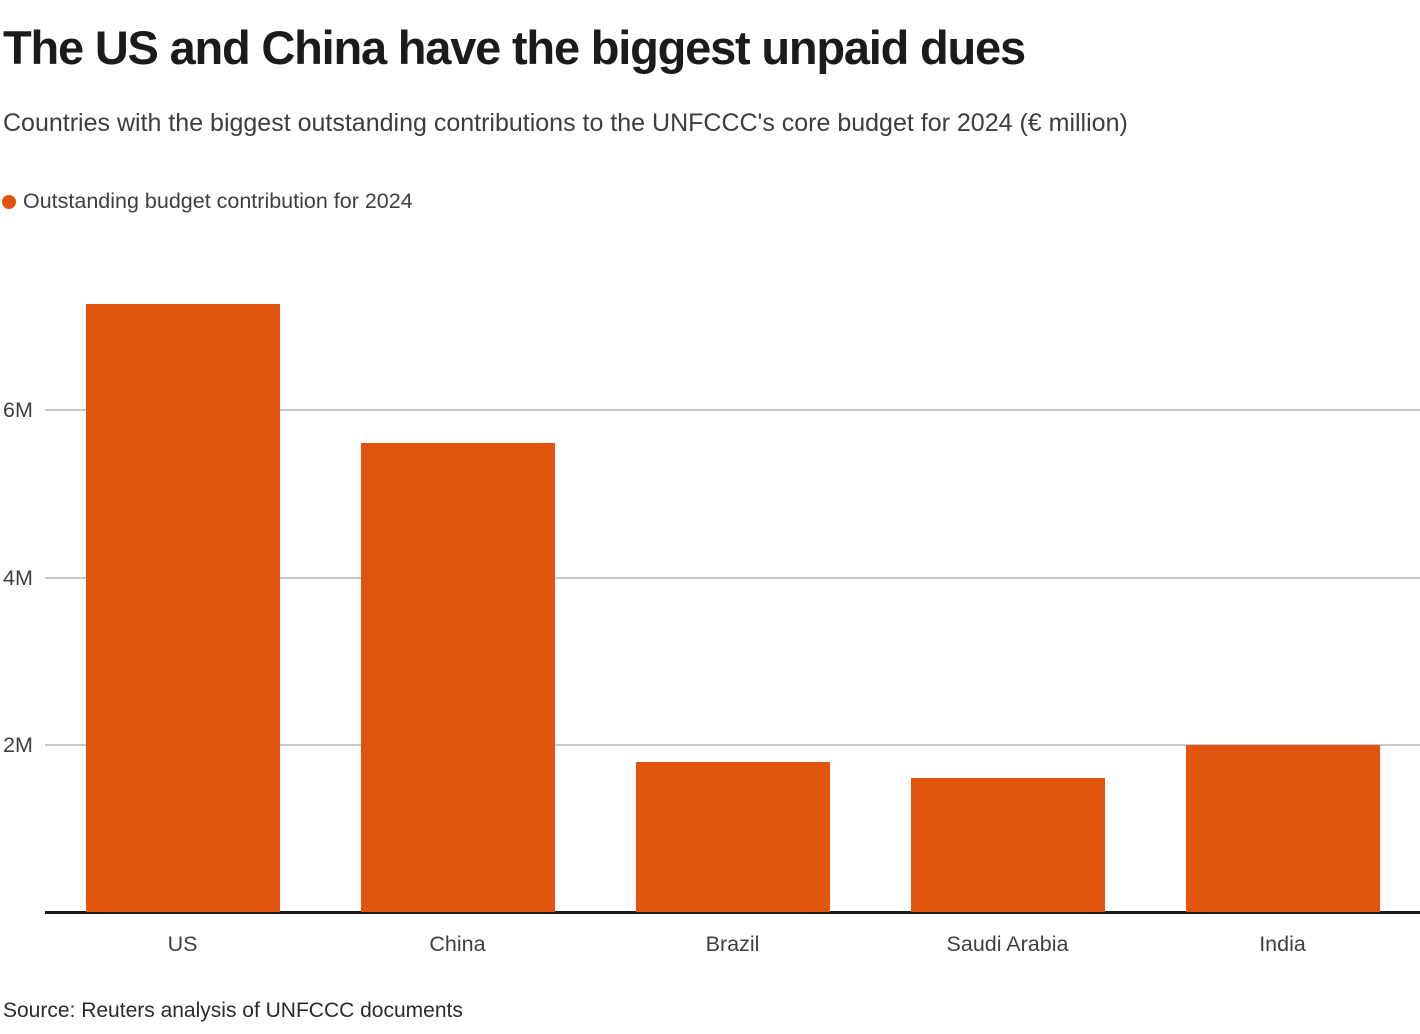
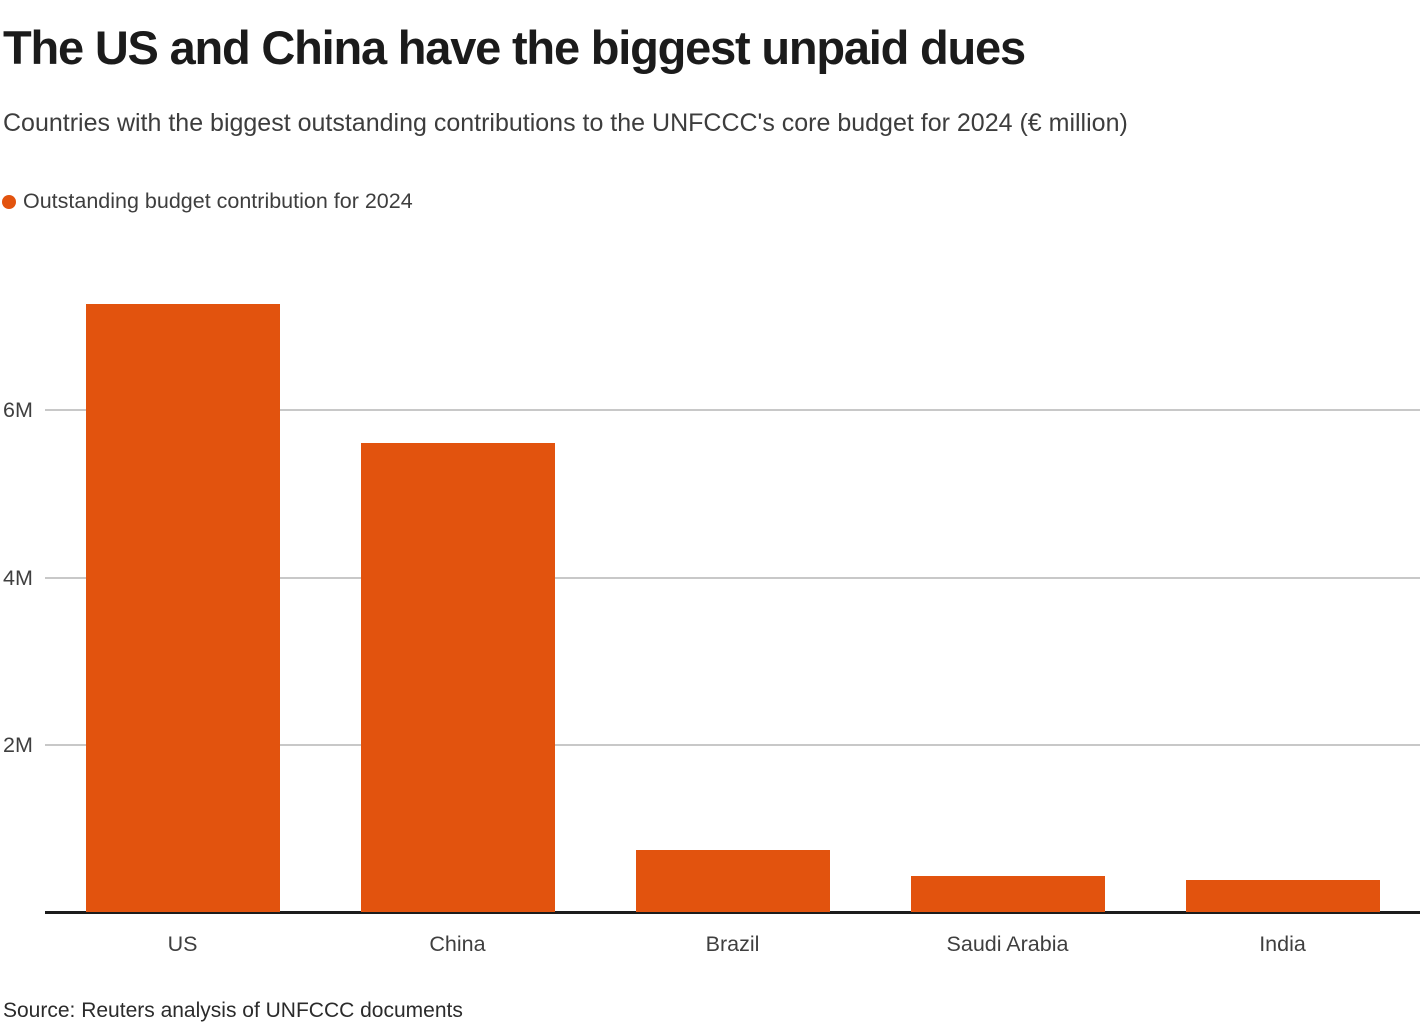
Brazil: 1.8M -> 0.7M
Saudi Arabia: 1.6M -> 0.4M
India: 2.0M -> 0.4M
